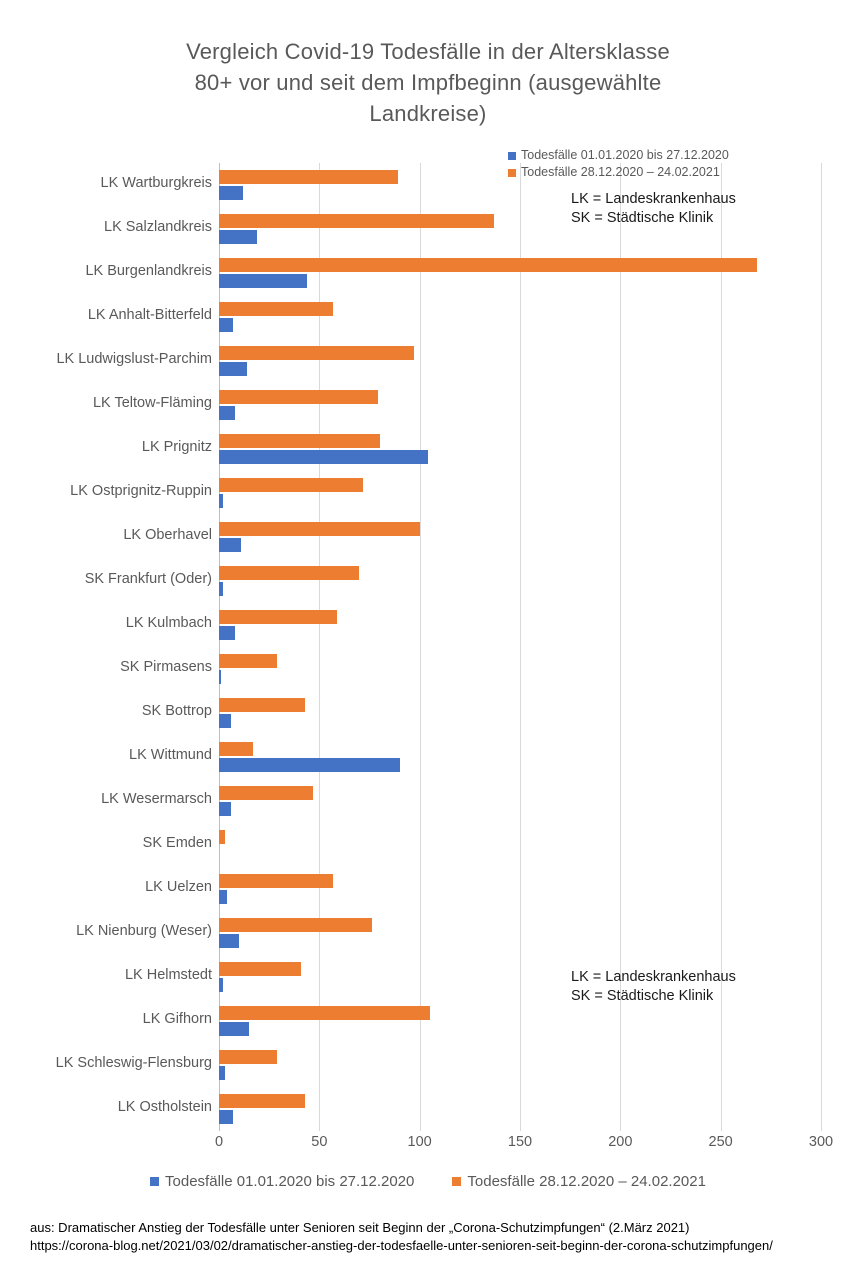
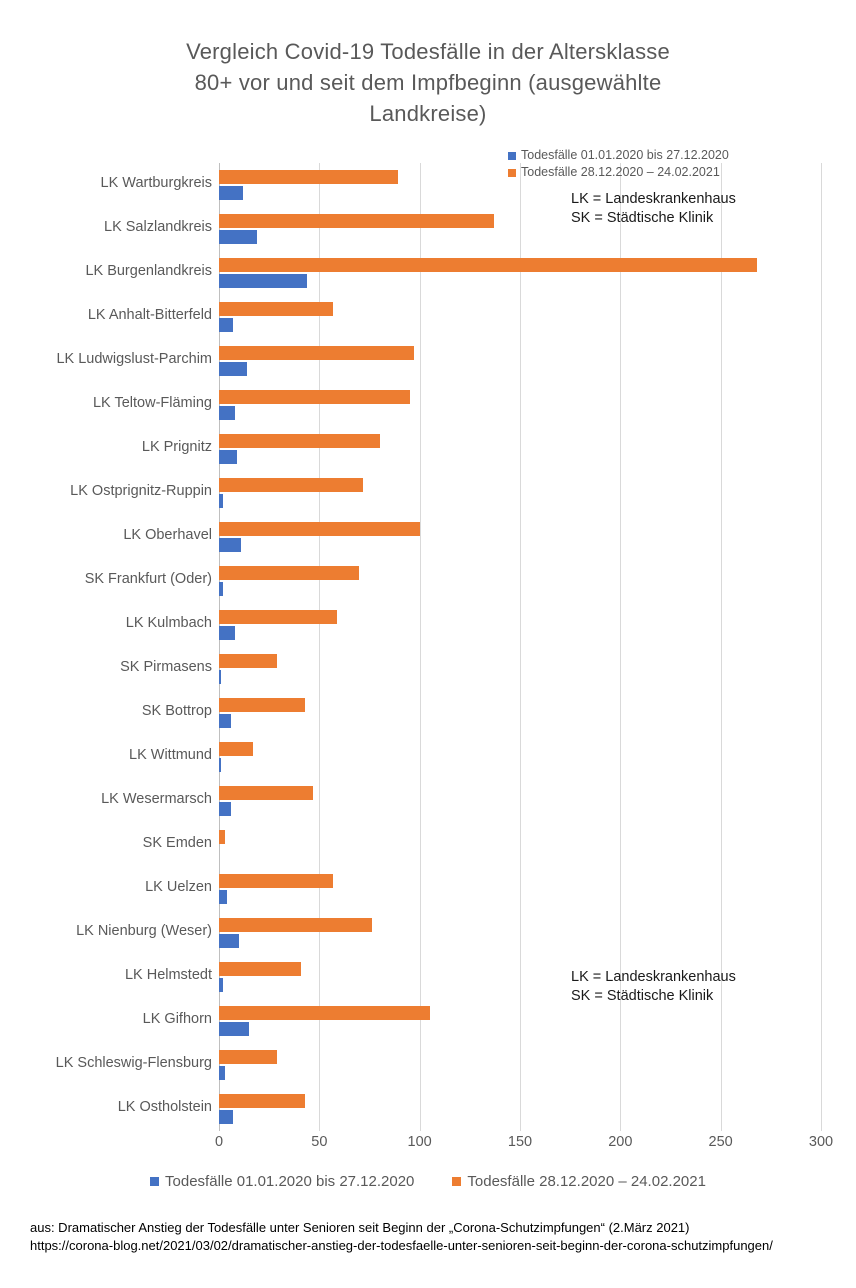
Todesfälle 28.12.2020 – 24.02.2021/LK Teltow-Fläming: 79 -> 95
Todesfälle 01.01.2020 bis 27.12.2020/LK Prignitz: 104 -> 9
Todesfälle 01.01.2020 bis 27.12.2020/LK Wittmund: 90 -> 1
